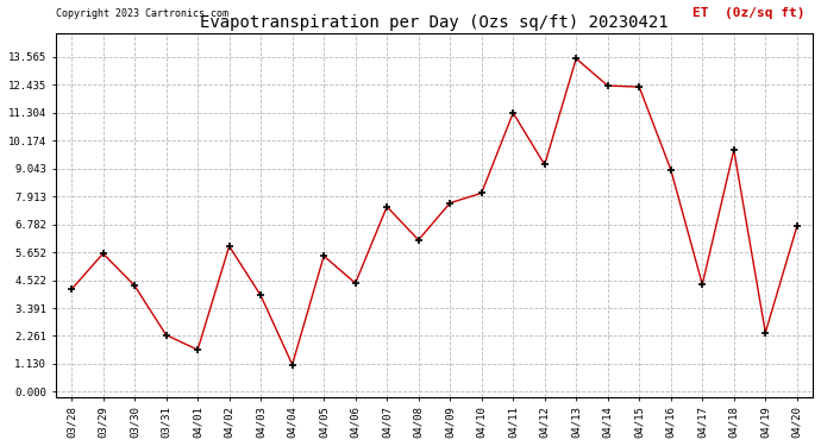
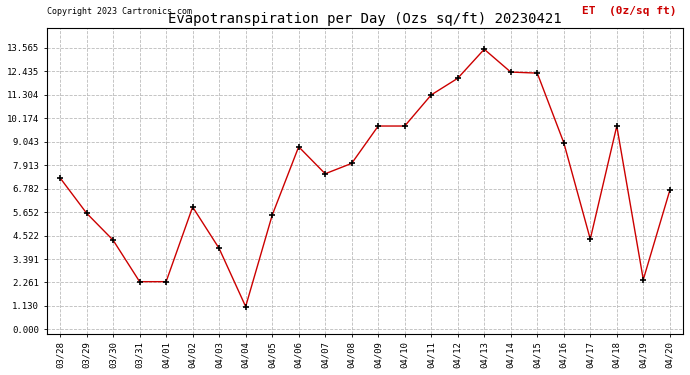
03/28: 4.15 -> 7.30
04/01: 1.70 -> 2.30
04/06: 4.40 -> 8.80
04/08: 6.15 -> 8.00
04/09: 7.65 -> 9.80
04/10: 8.05 -> 9.80
04/12: 9.20 -> 12.10
